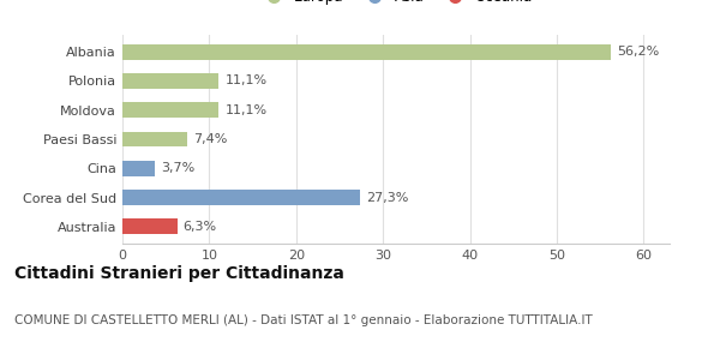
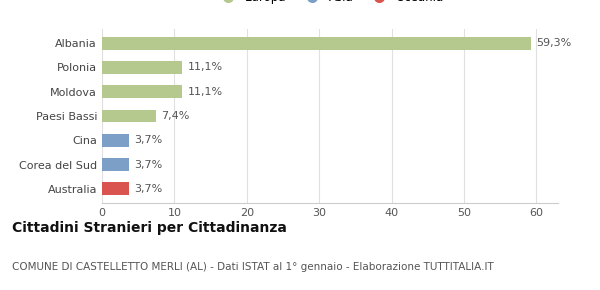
Albania: 56,2% -> 59,3%
Corea del Sud: 27,3% -> 3,7%
Australia: 6,3% -> 3,7%
